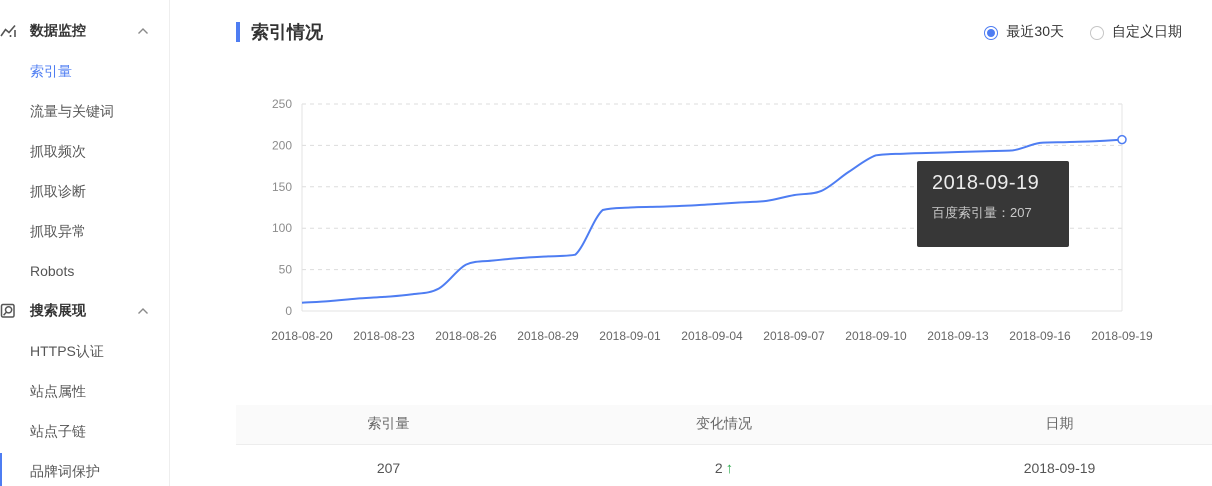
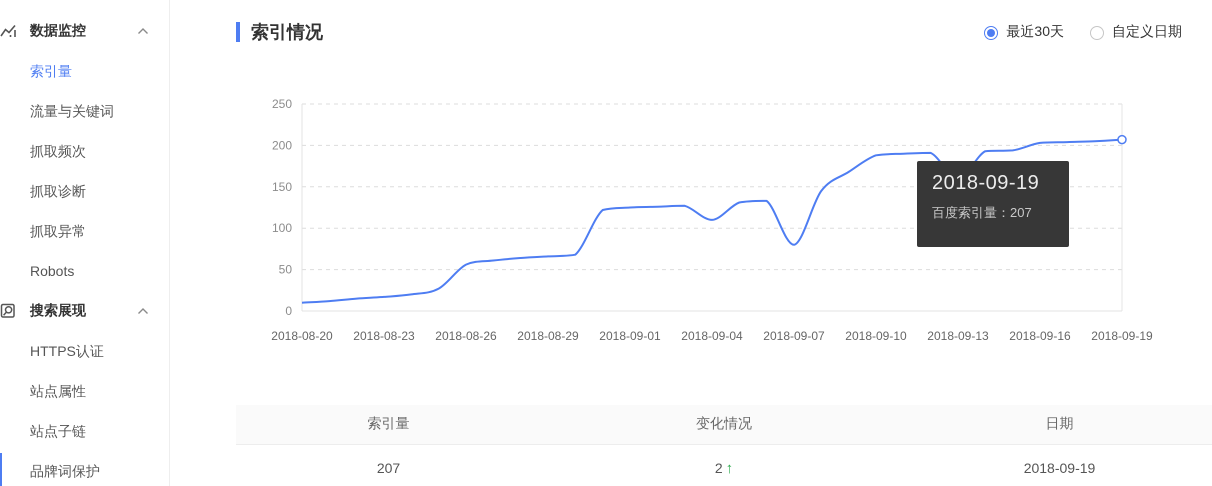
2018-09-04: 130 -> 110
2018-09-07: 140 -> 80
2018-09-13: 190 -> 160
